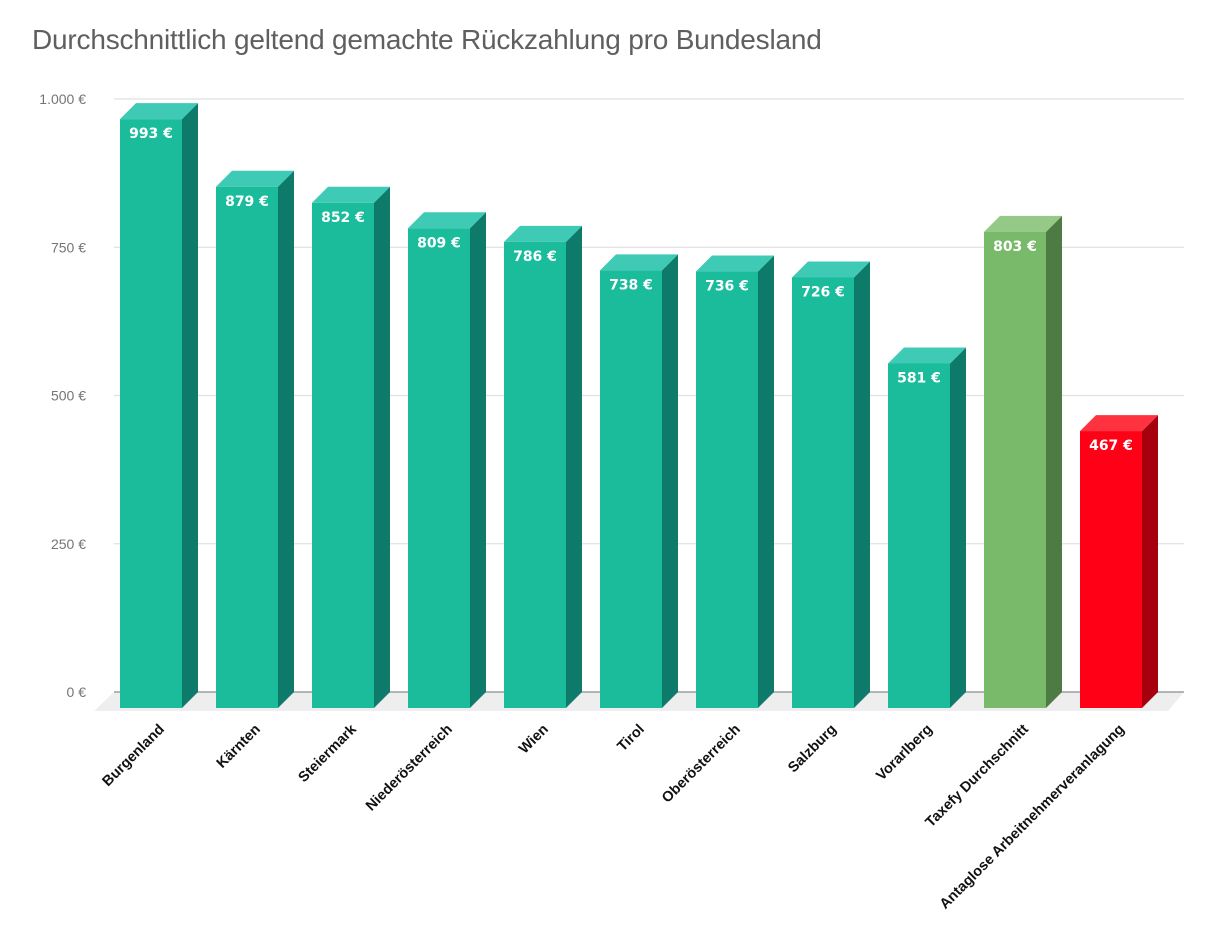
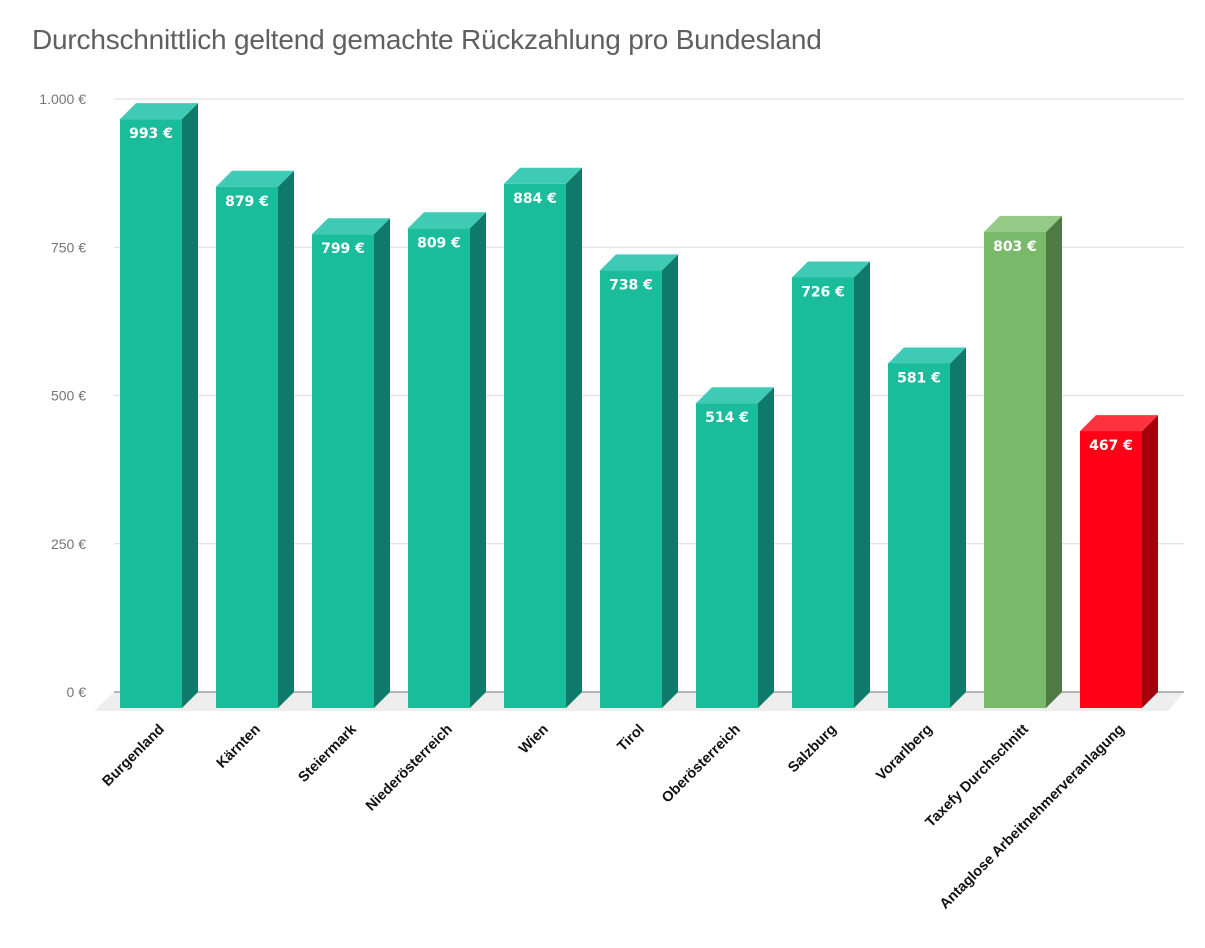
Steiermark: 852 -> 799
Wien: 786 -> 884
Oberösterreich: 736 -> 514
